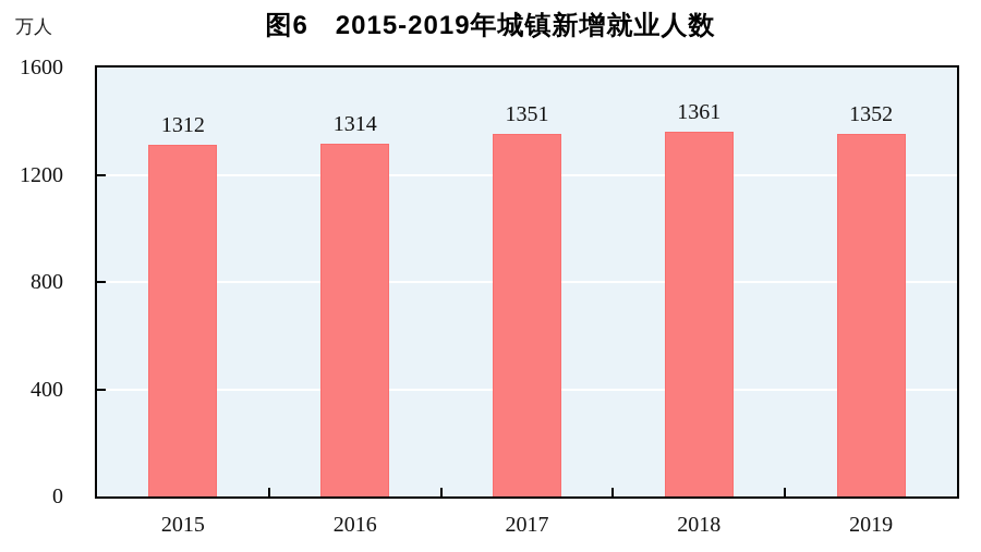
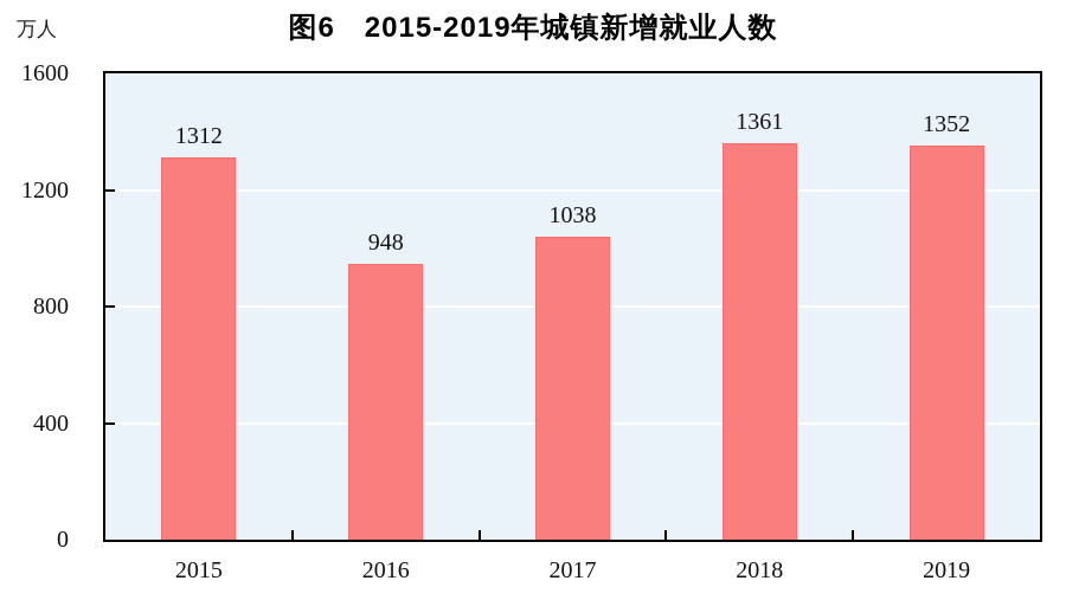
2016: 1314 -> 948
2017: 1351 -> 1038
